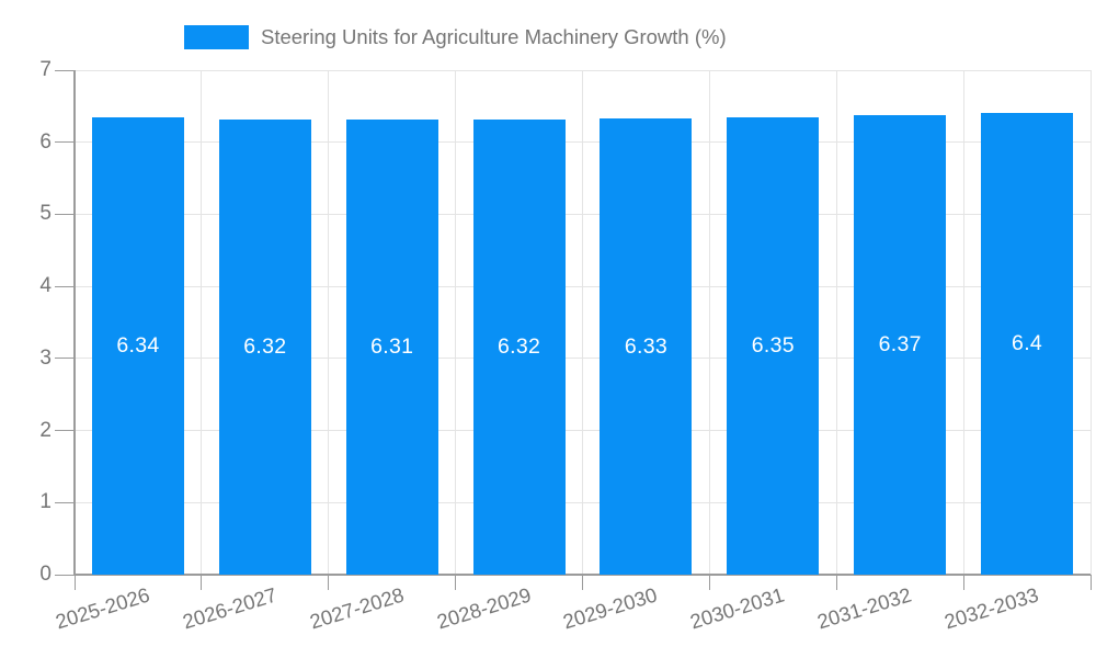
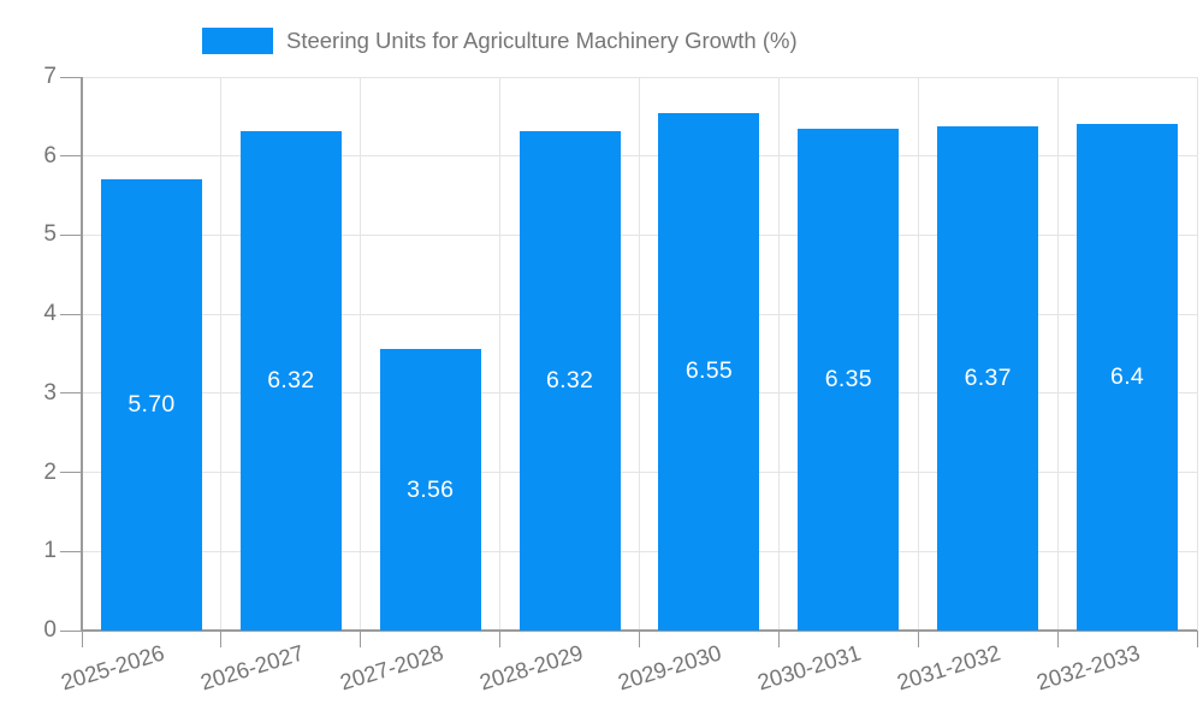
2025-2026: 6.34 -> 5.70
2027-2028: 6.31 -> 3.56
2029-2030: 6.33 -> 6.55
